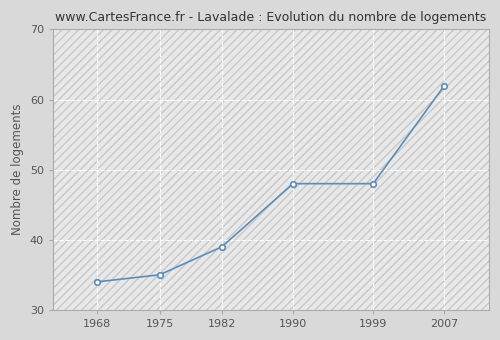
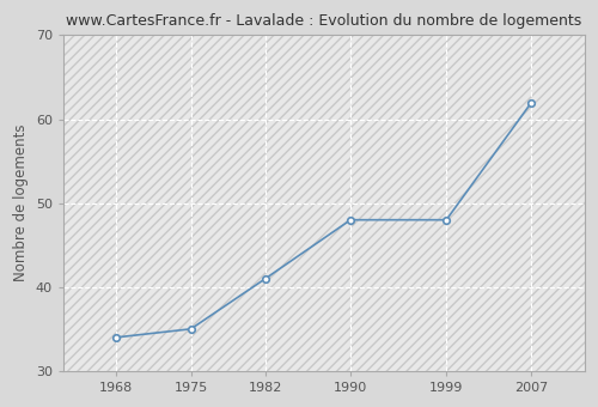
1982: 39 -> 41
